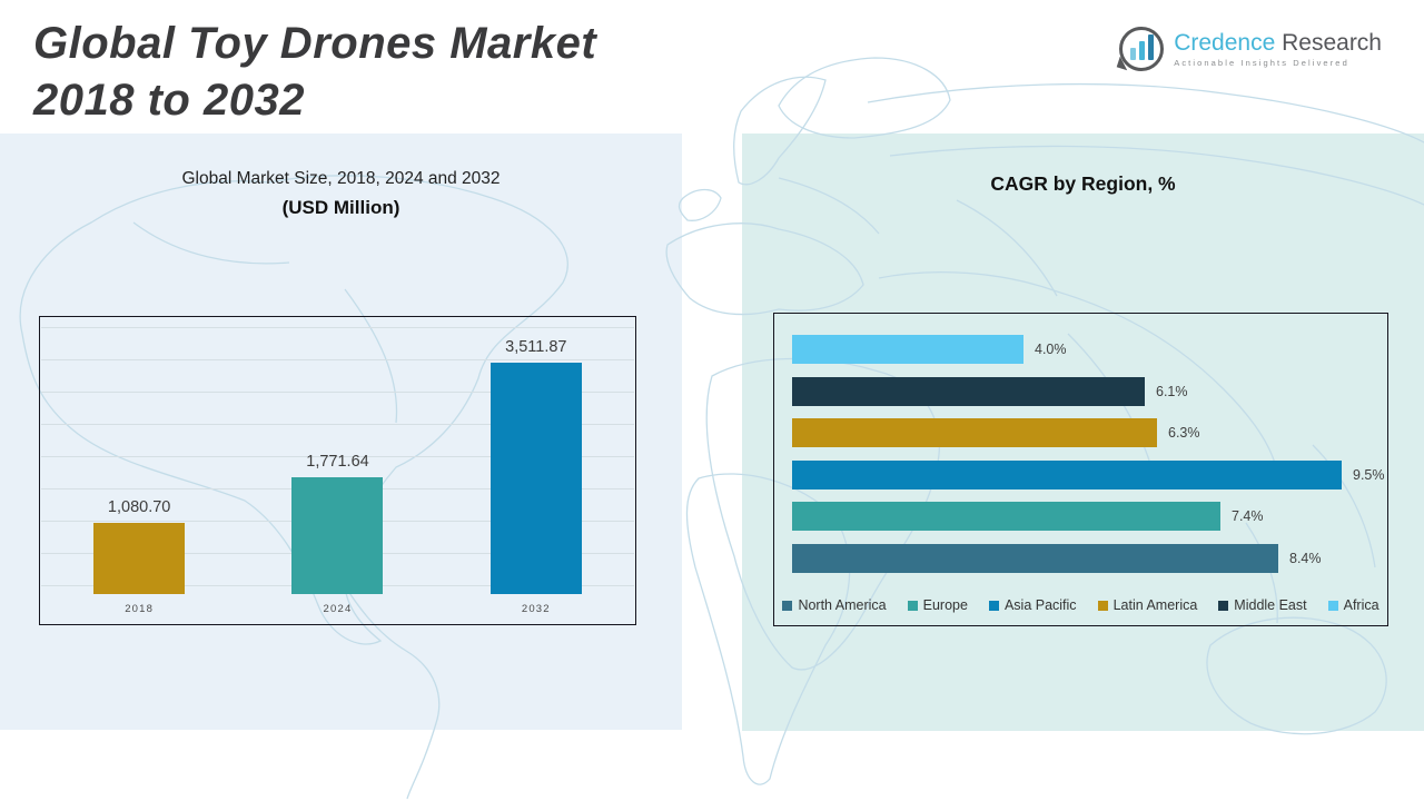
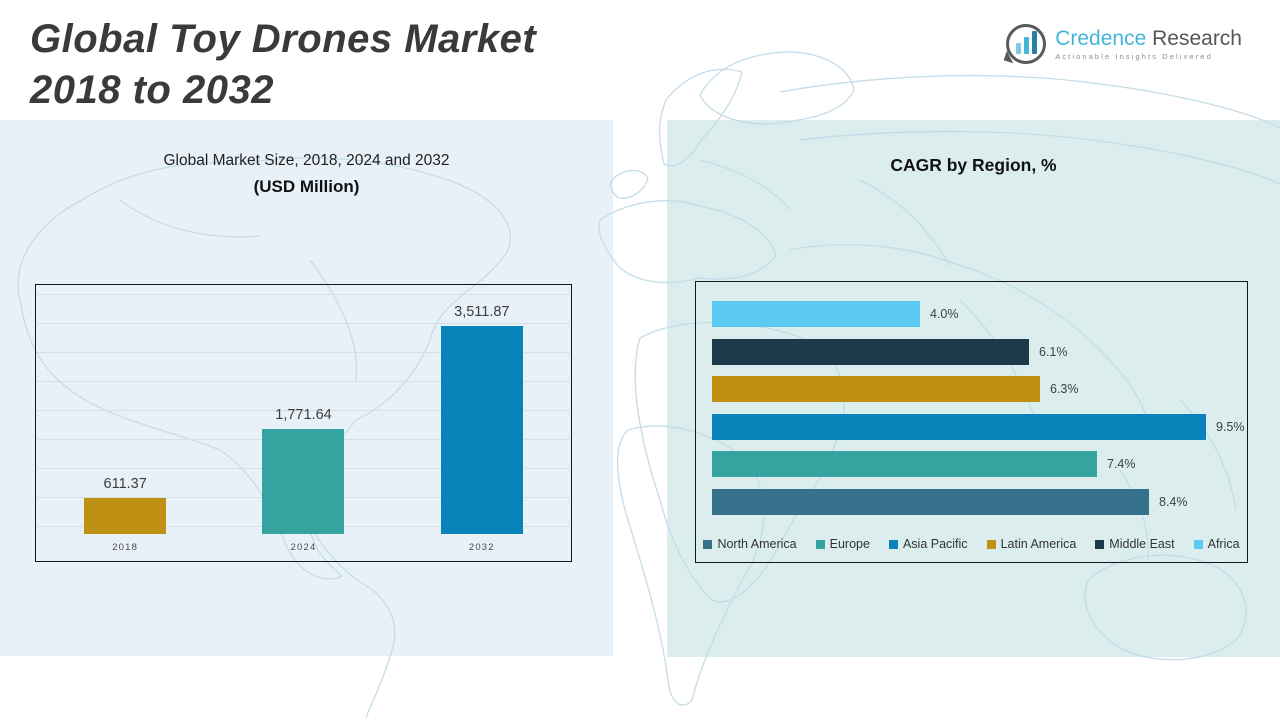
Global Market Size, 2018, 2024 and 2032/2018: 1,080.70 -> 611.37
